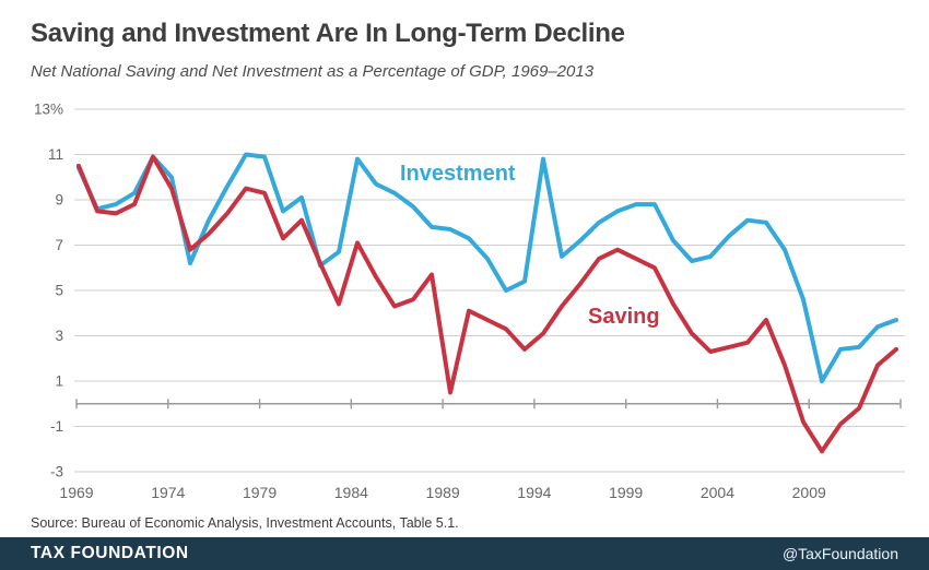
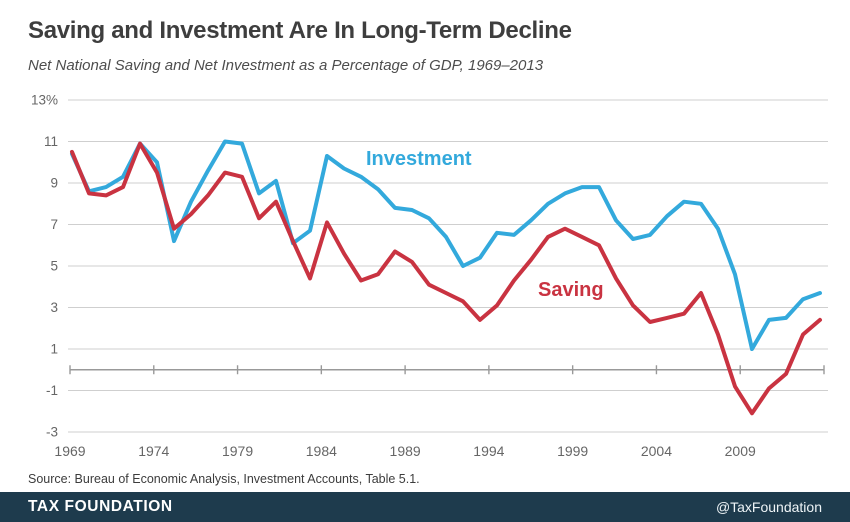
Investment/1984: 10.8% -> 10.3%
Saving/1989: 0.5% -> 5.2%
Investment/1994: 10.8% -> 6.6%
